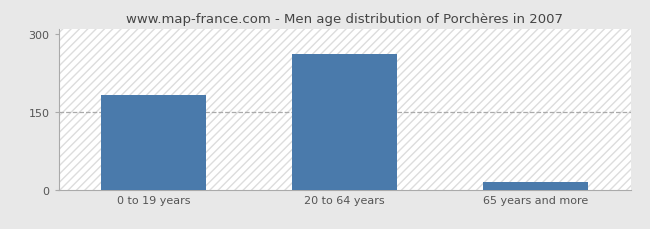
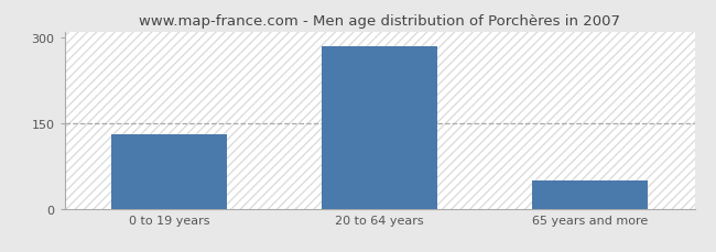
0 to 19 years: 182 -> 130
20 to 64 years: 262 -> 285
65 years and more: 16 -> 50
